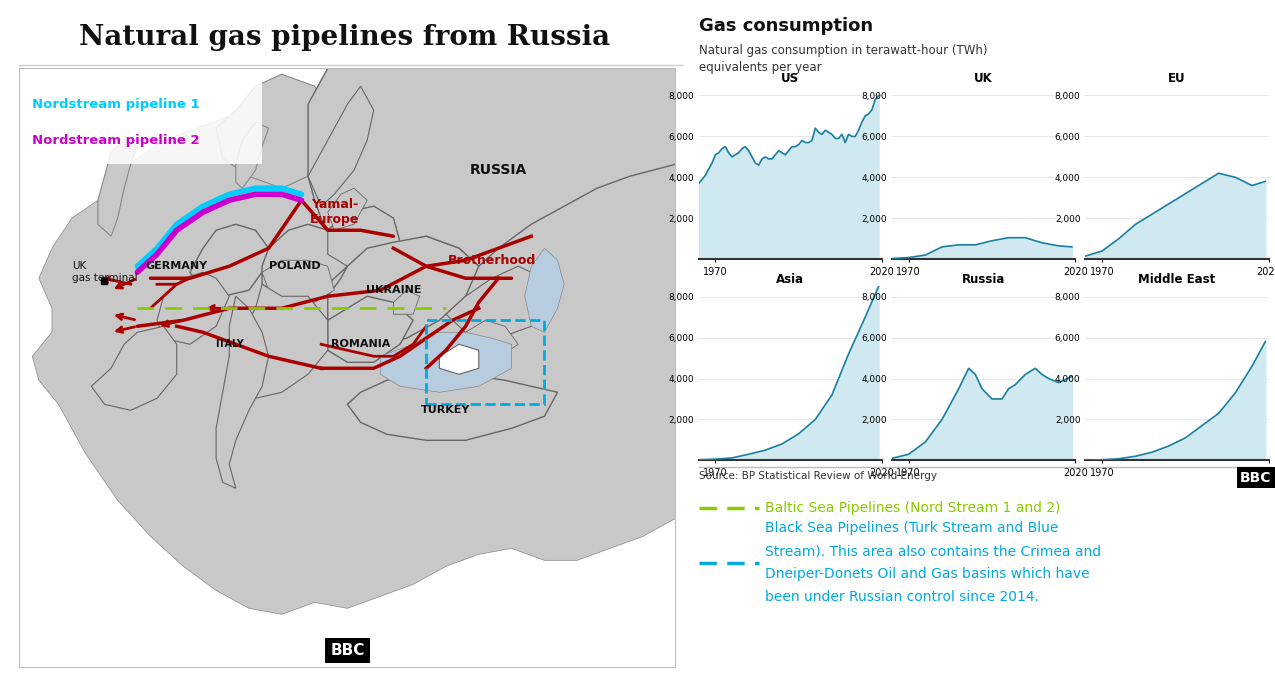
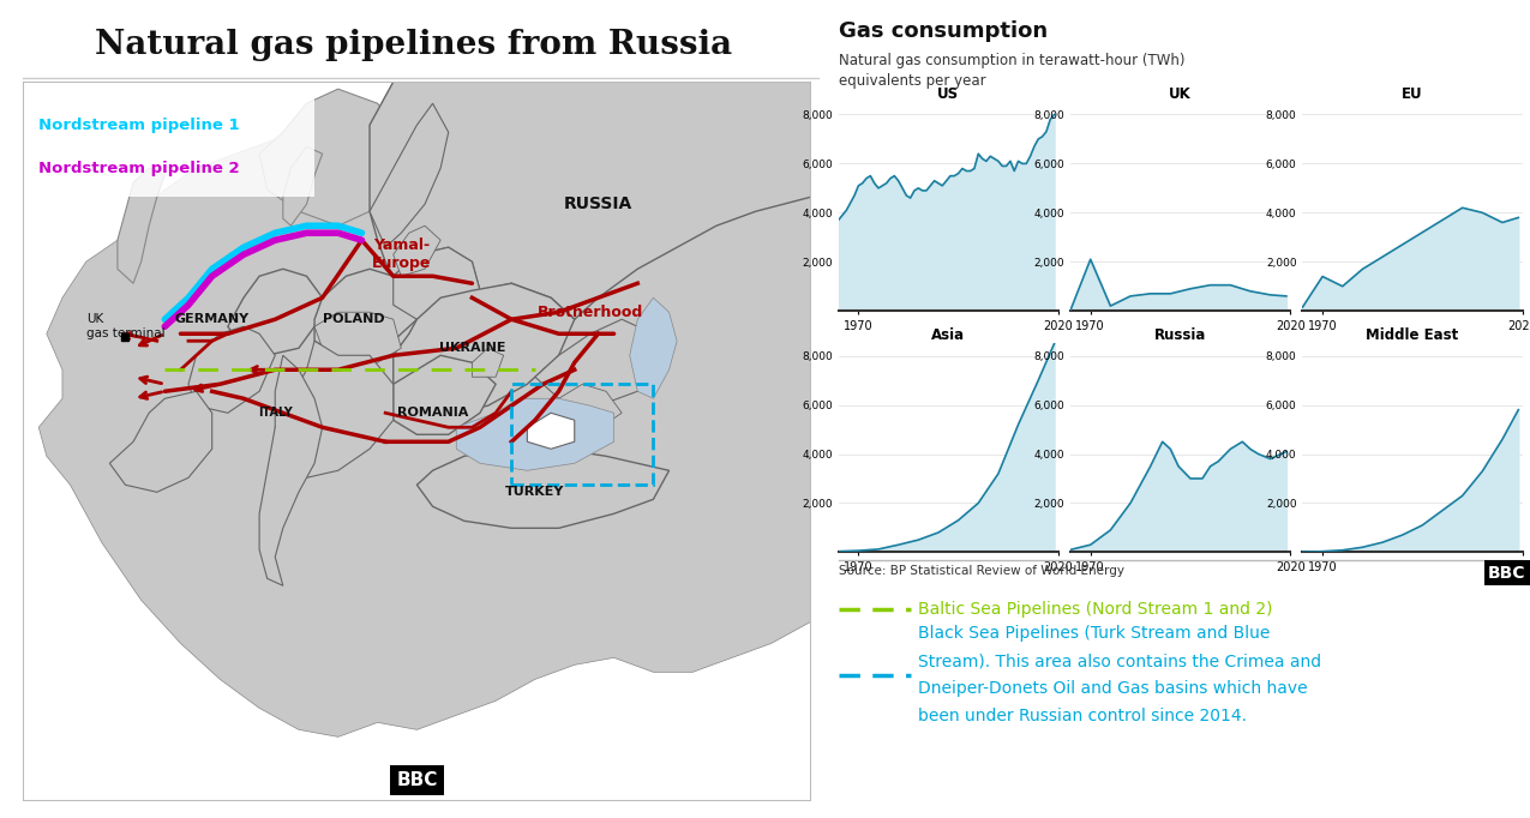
UK/1970: 80 -> 2,100
EU/1970: 400 -> 1,400
